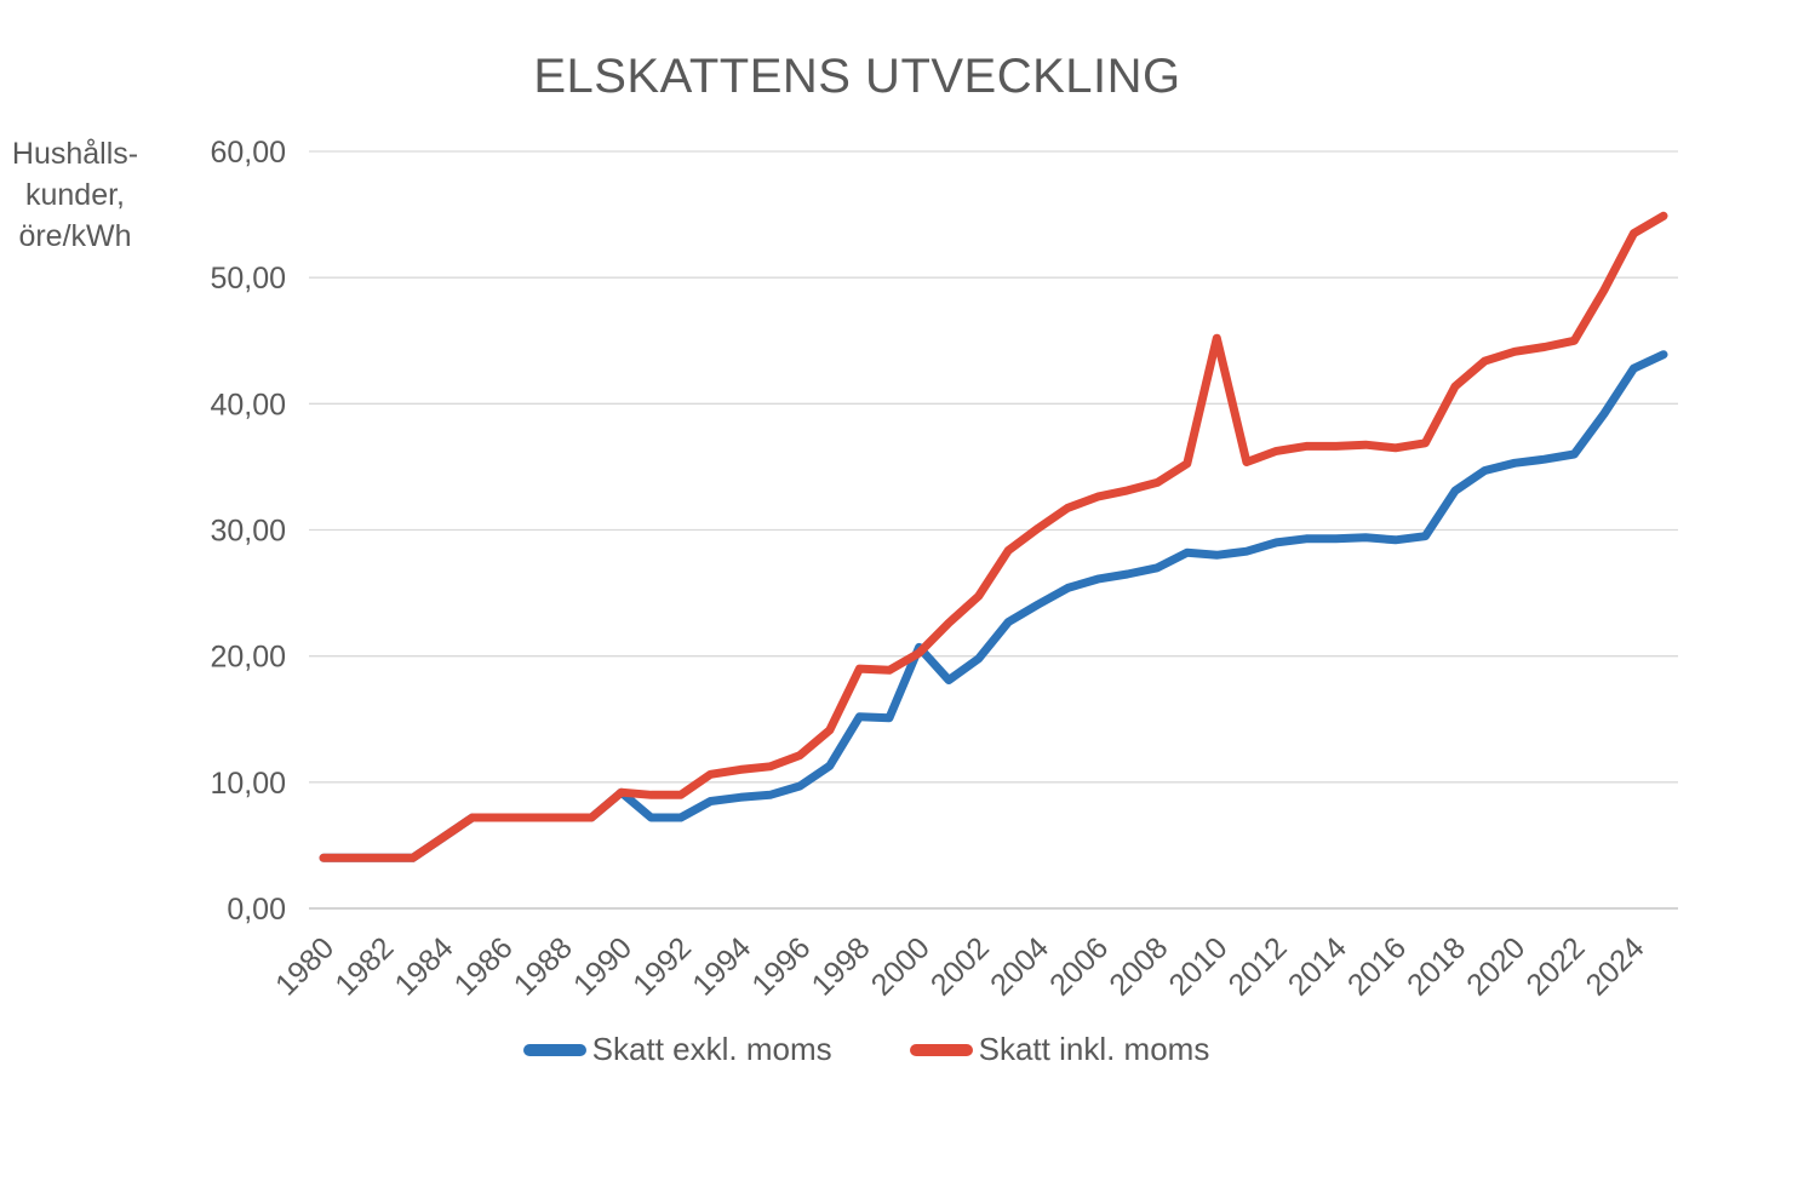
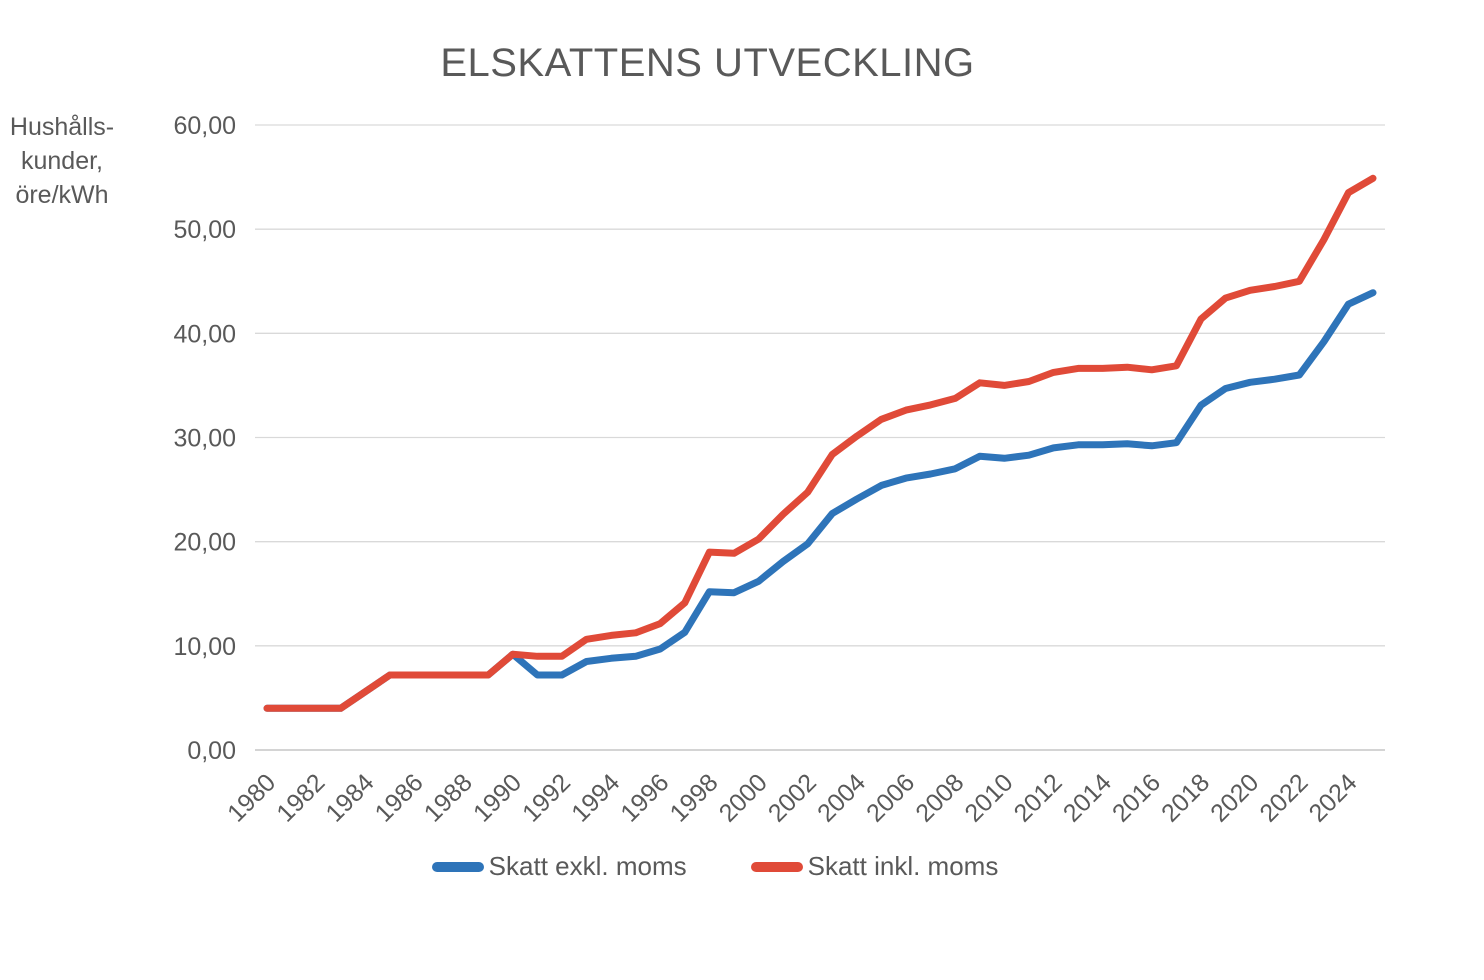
Skatt exkl. moms/2000: 20,7 -> 16,2
Skatt inkl. moms/2010: 45,2 -> 35,0
